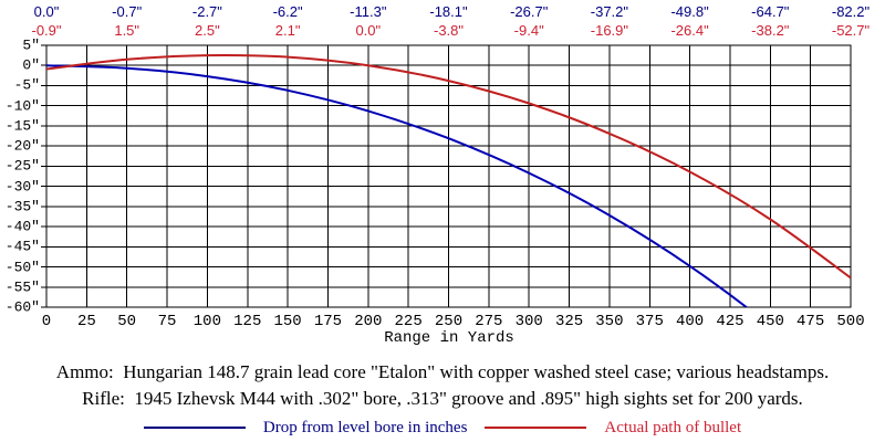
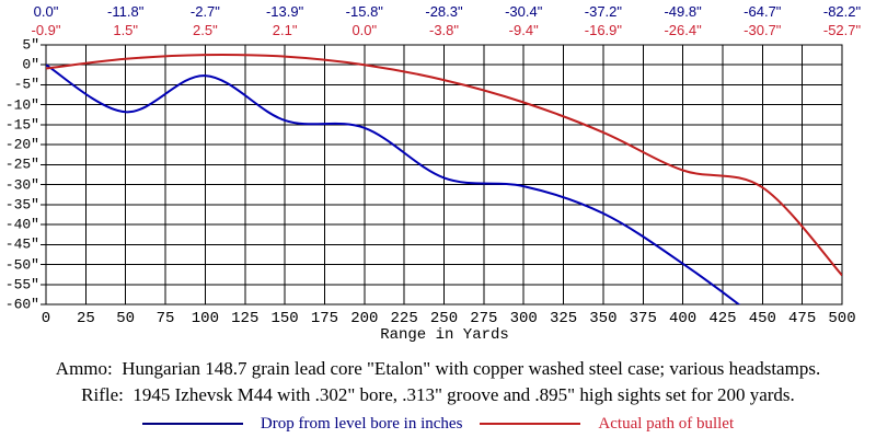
Drop from level bore in inches/50: -0.7 -> -11.8
Drop from level bore in inches/150: -6.2 -> -13.9
Drop from level bore in inches/200: -11.3 -> -15.8
Drop from level bore in inches/250: -18.1 -> -28.3
Drop from level bore in inches/300: -26.7 -> -30.4
Actual path of bullet/450: -38.2 -> -30.7
